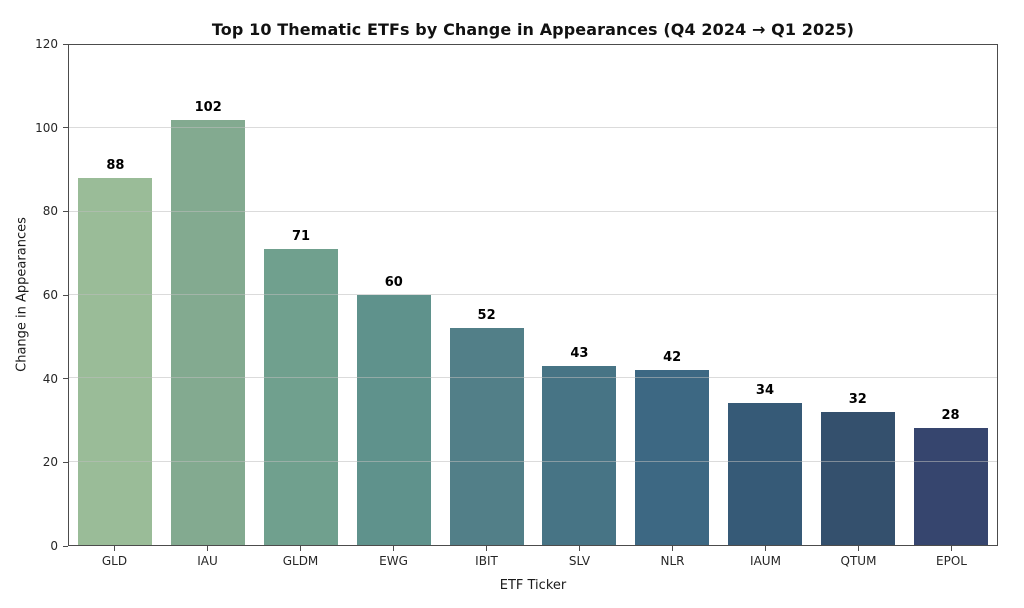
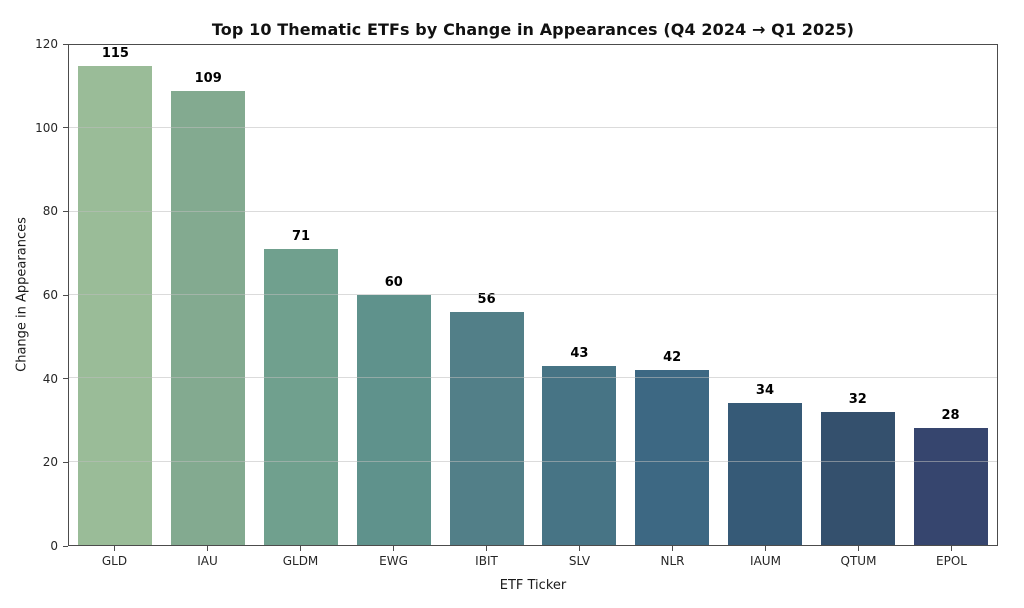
GLD: 88 -> 115
IAU: 102 -> 109
IBIT: 52 -> 56
